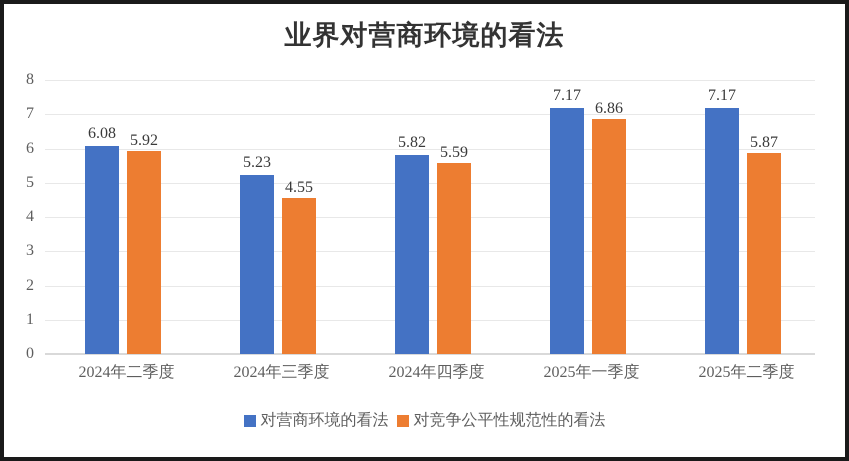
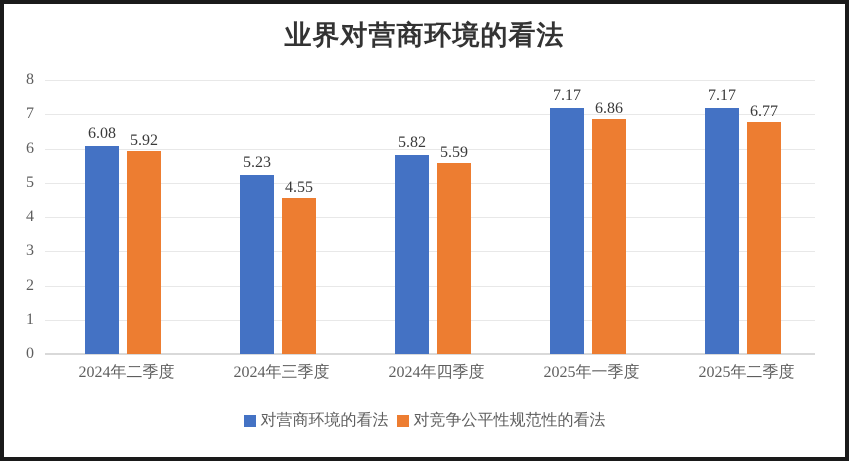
对竞争公平性规范性的看法/2025年二季度: 5.87 -> 6.77
